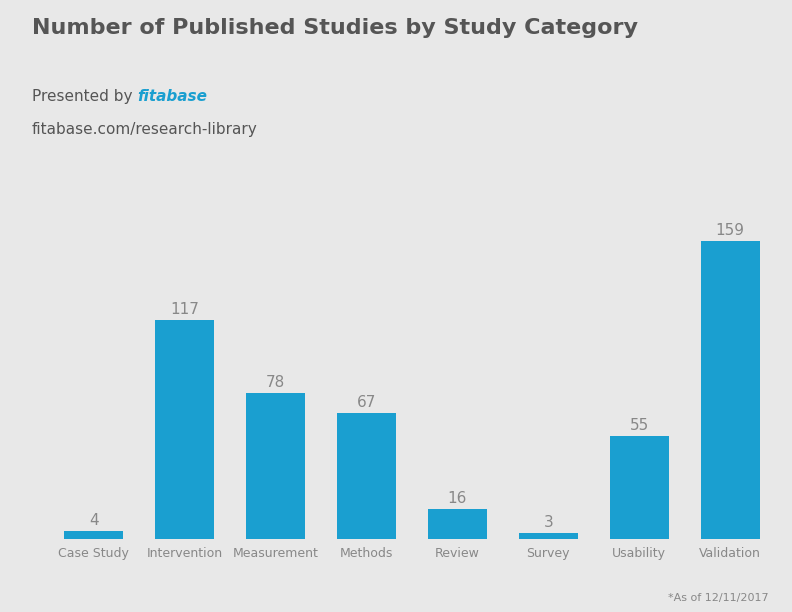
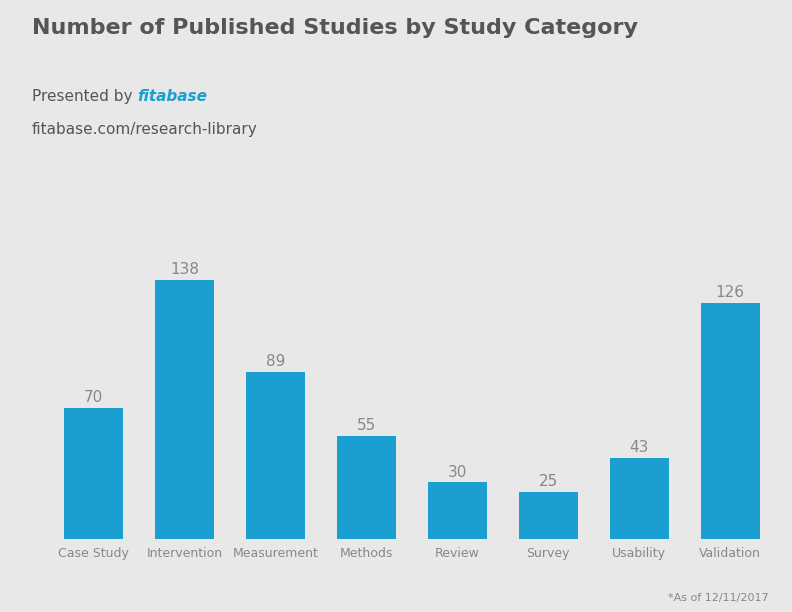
Case Study: 4 -> 70
Intervention: 117 -> 138
Measurement: 78 -> 89
Methods: 67 -> 55
Review: 16 -> 30
Survey: 3 -> 25
Usability: 55 -> 43
Validation: 159 -> 126
